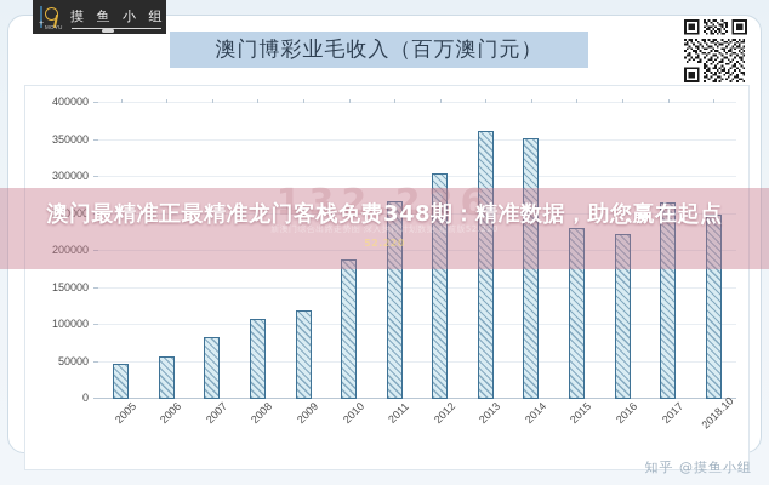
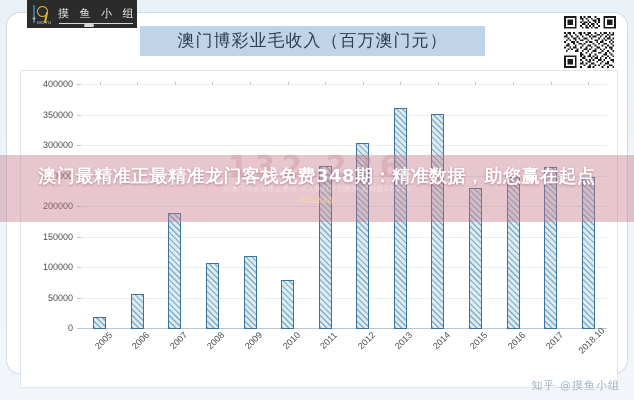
2005: 50000 -> 20000
2007: 80000 -> 190000
2010: 190000 -> 80000
2016: 220000 -> 250000
